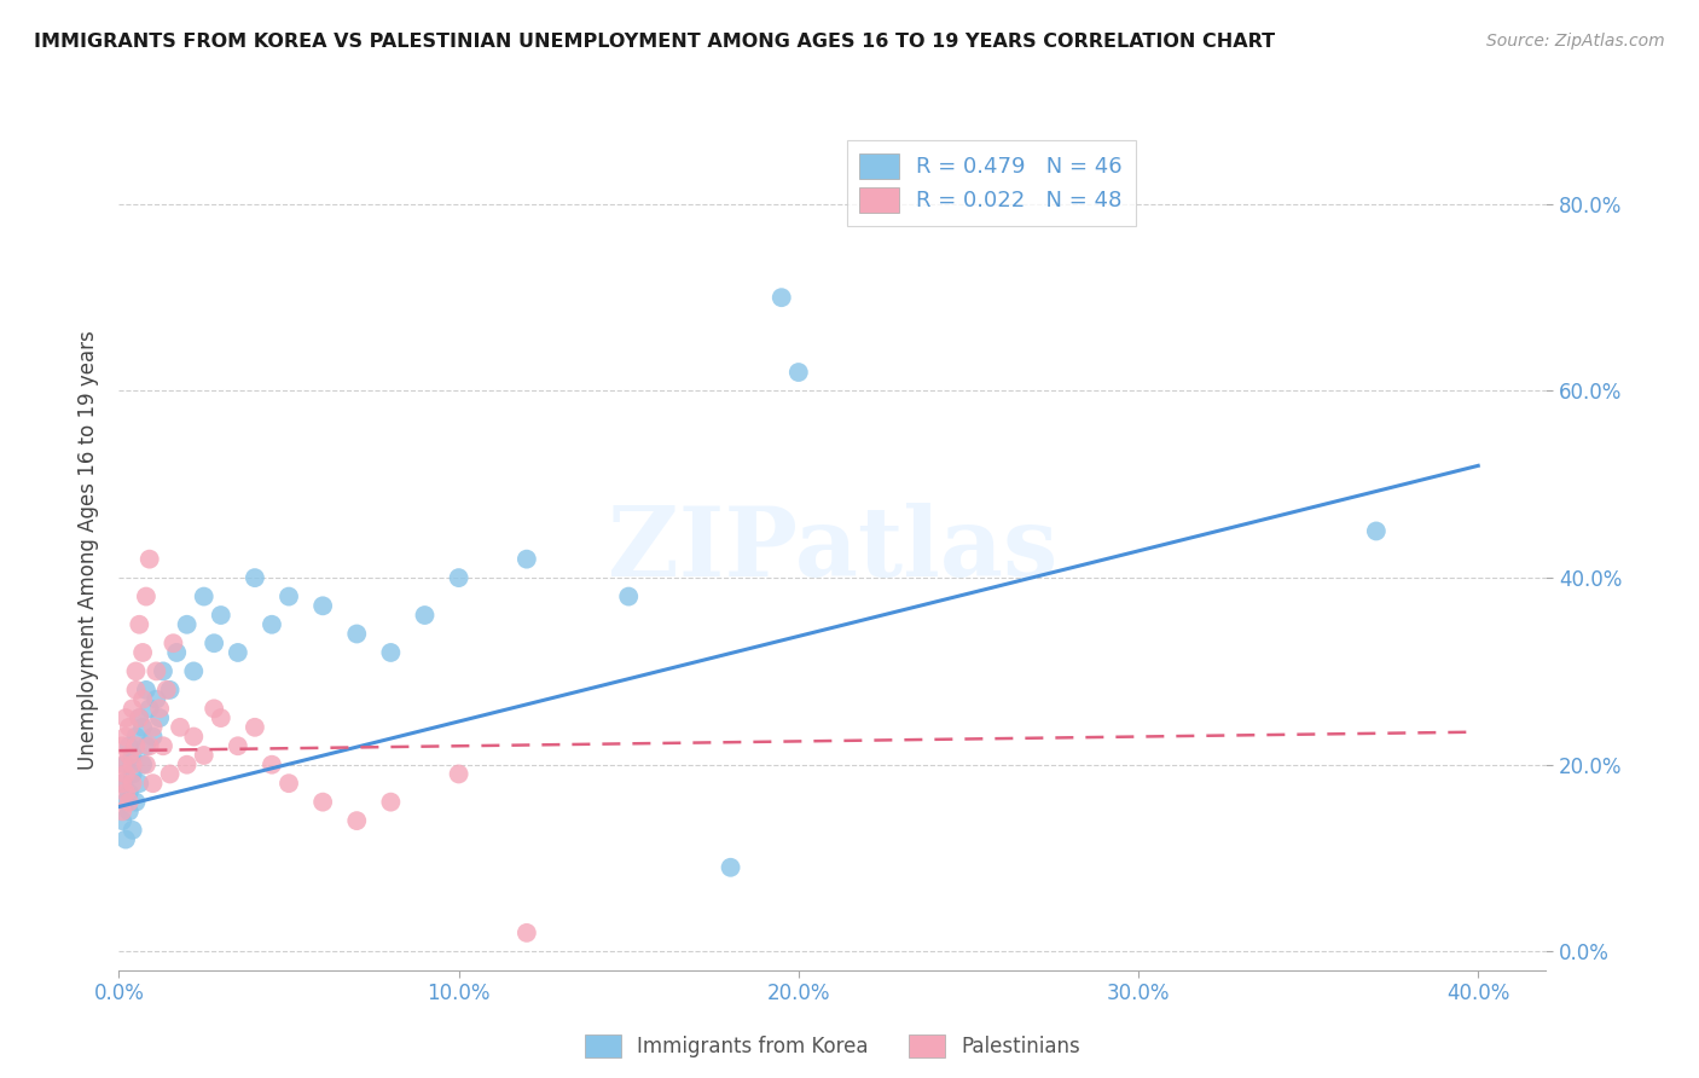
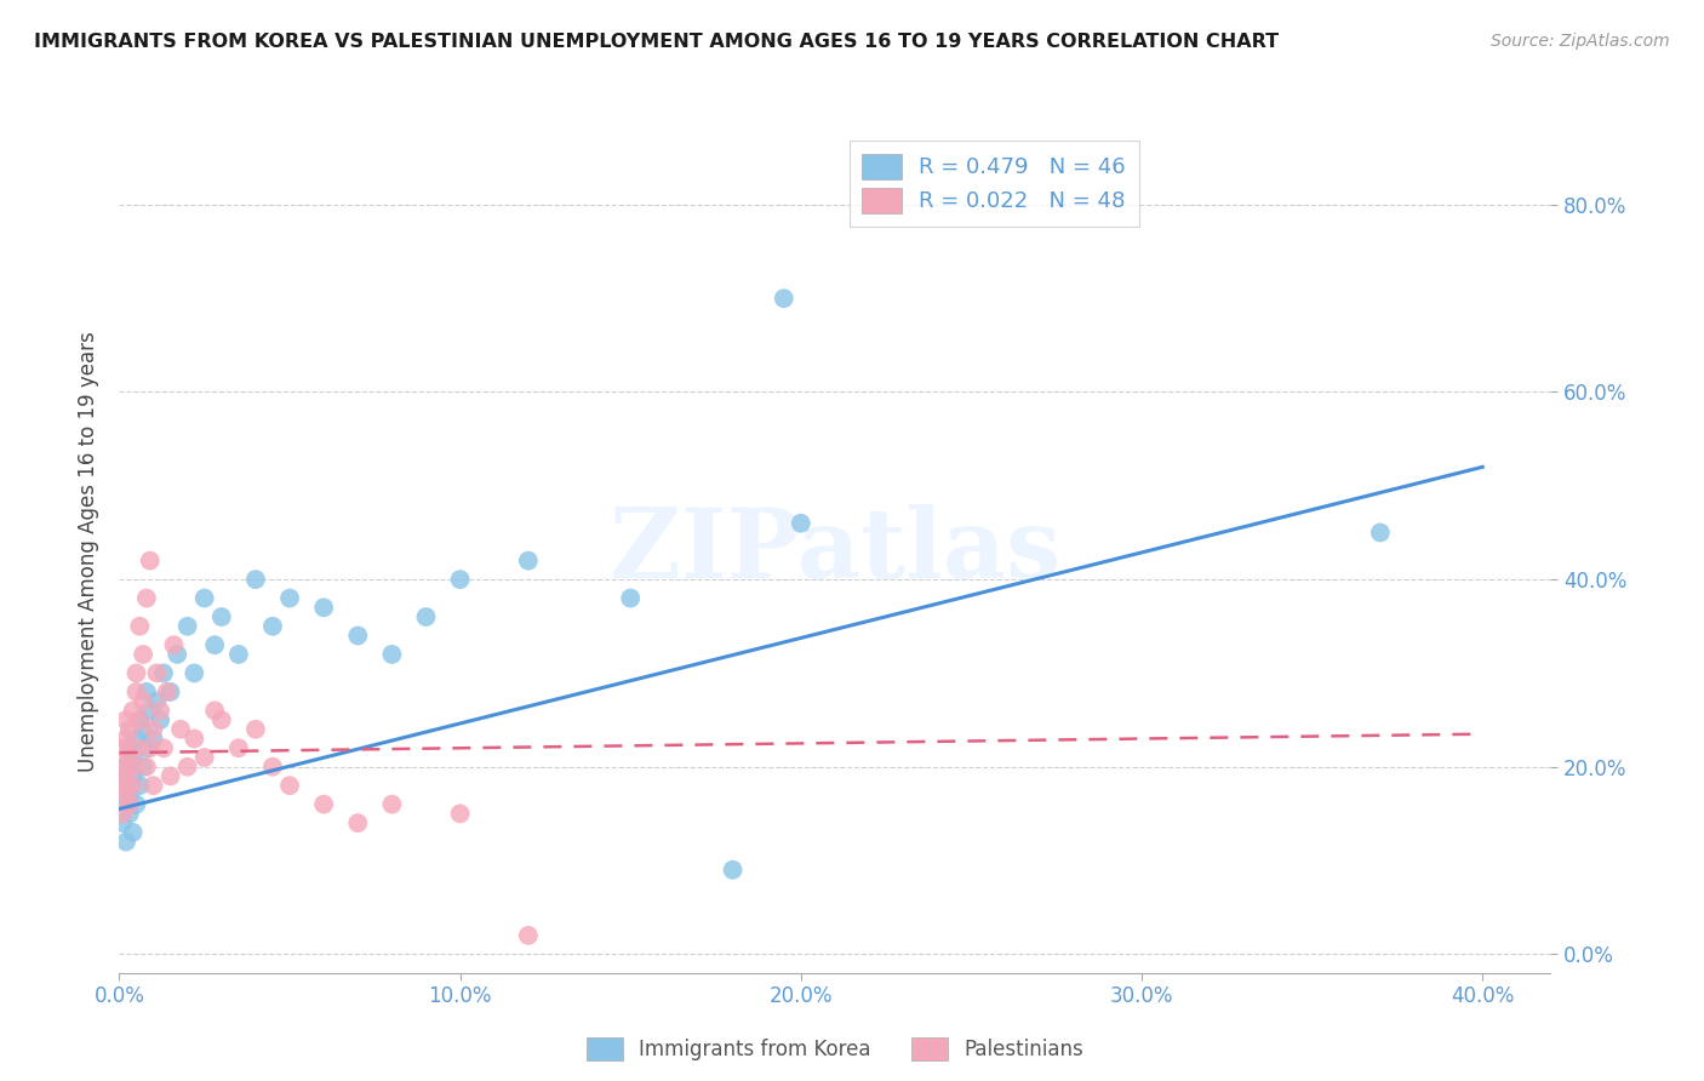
Palestinians/10.0%: 19% -> 15%
Immigrants from Korea/20.0%: 62% -> 46%
